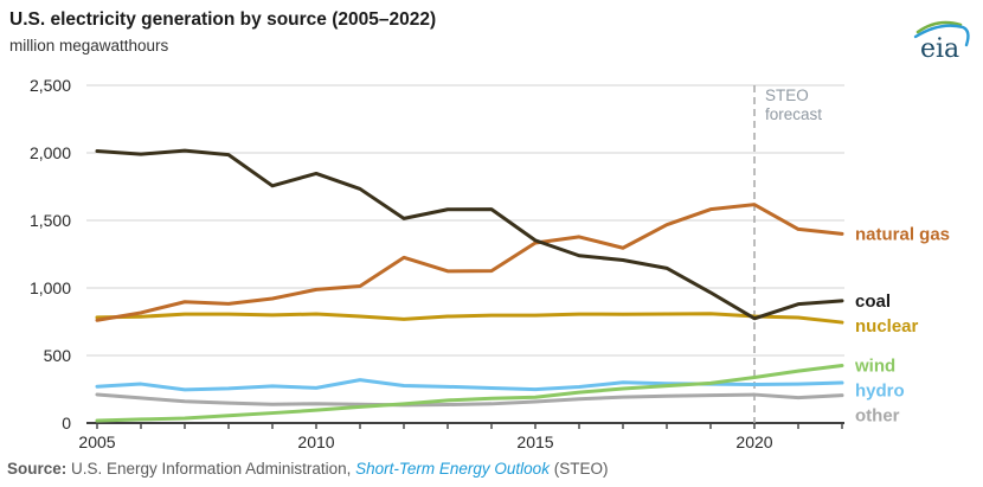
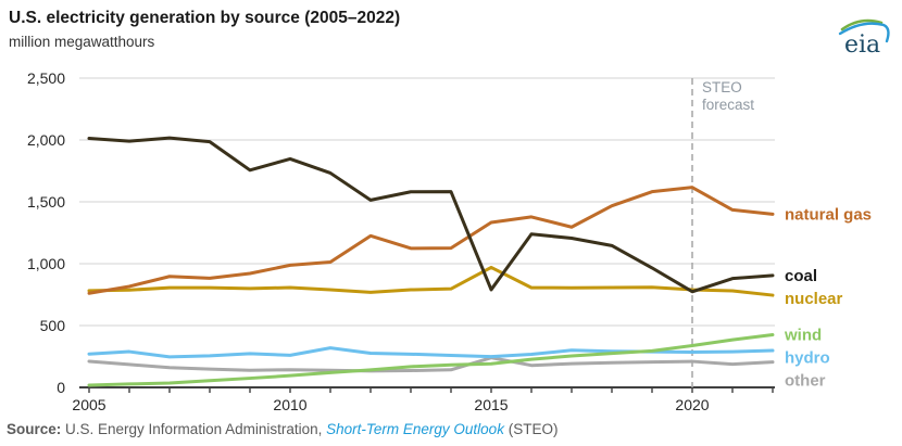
other/2015: 160 -> 240
nuclear/2015: 800 -> 970
coal/2015: 1350 -> 790
